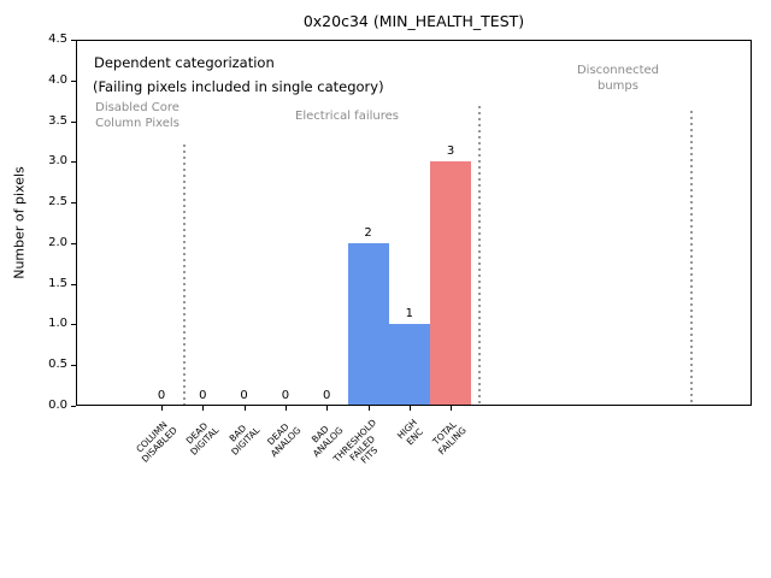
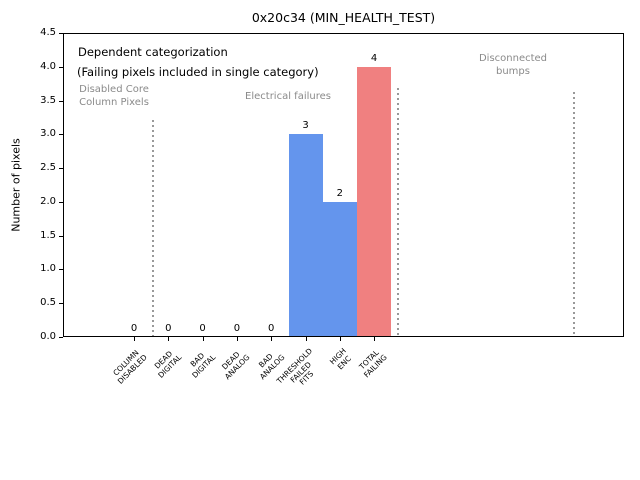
THRESHOLD FAILED FITS: 2 -> 3
HIGH ENC: 1 -> 2
TOTAL FAILING: 3 -> 4
